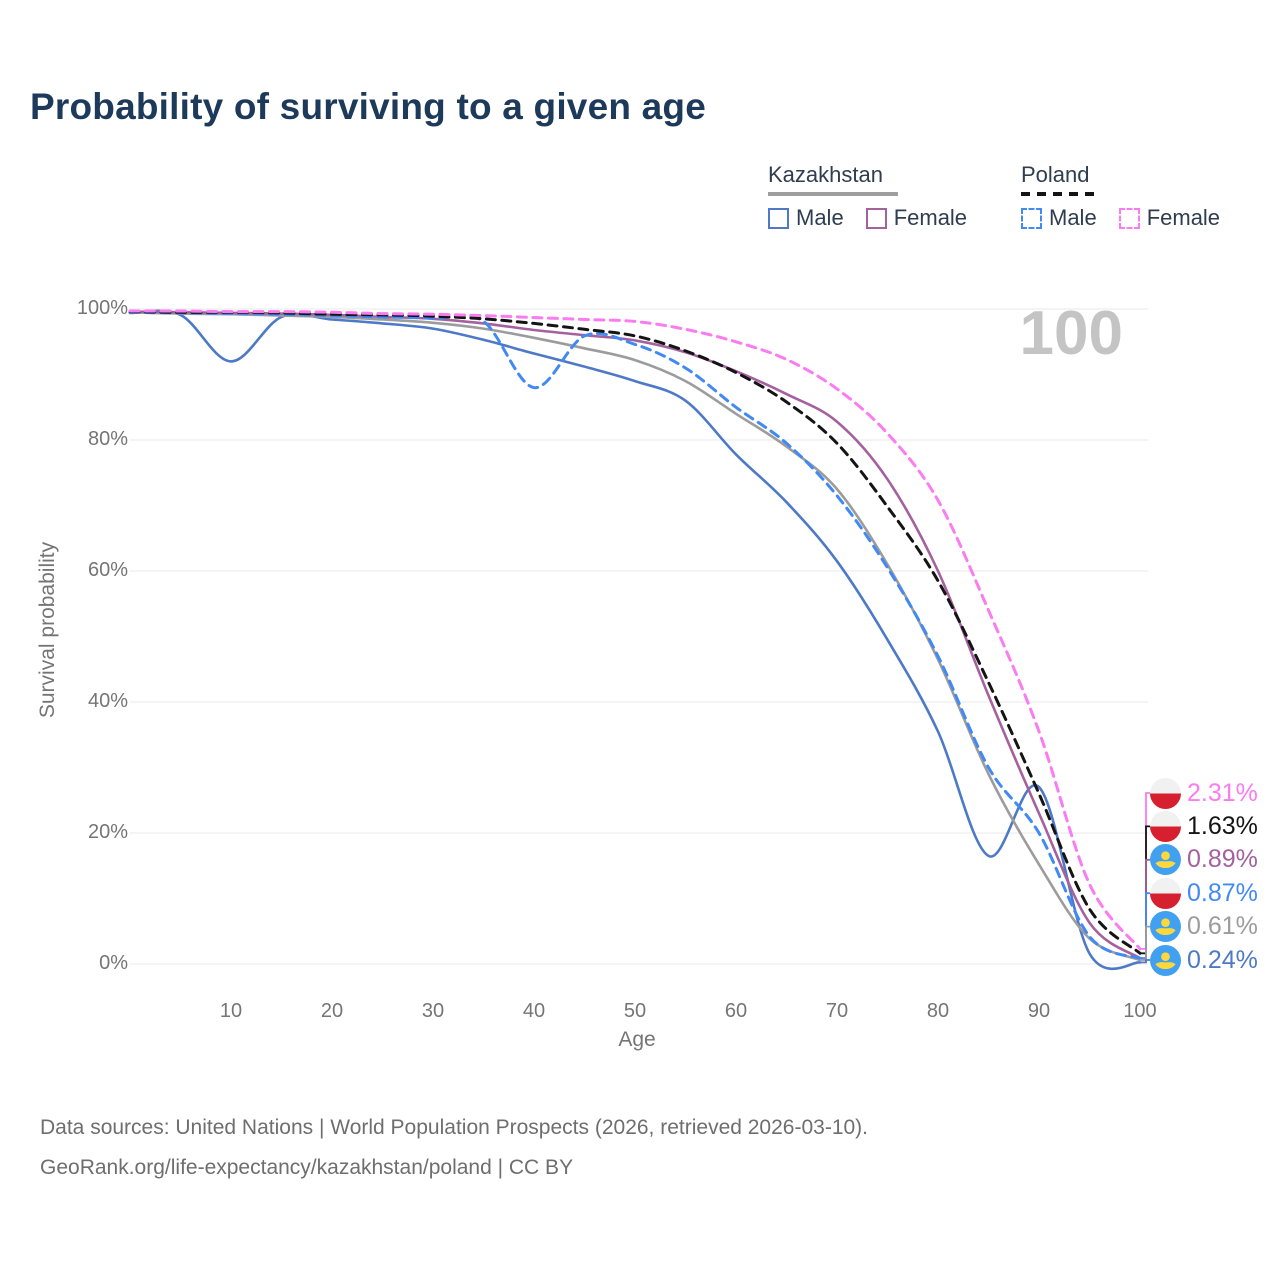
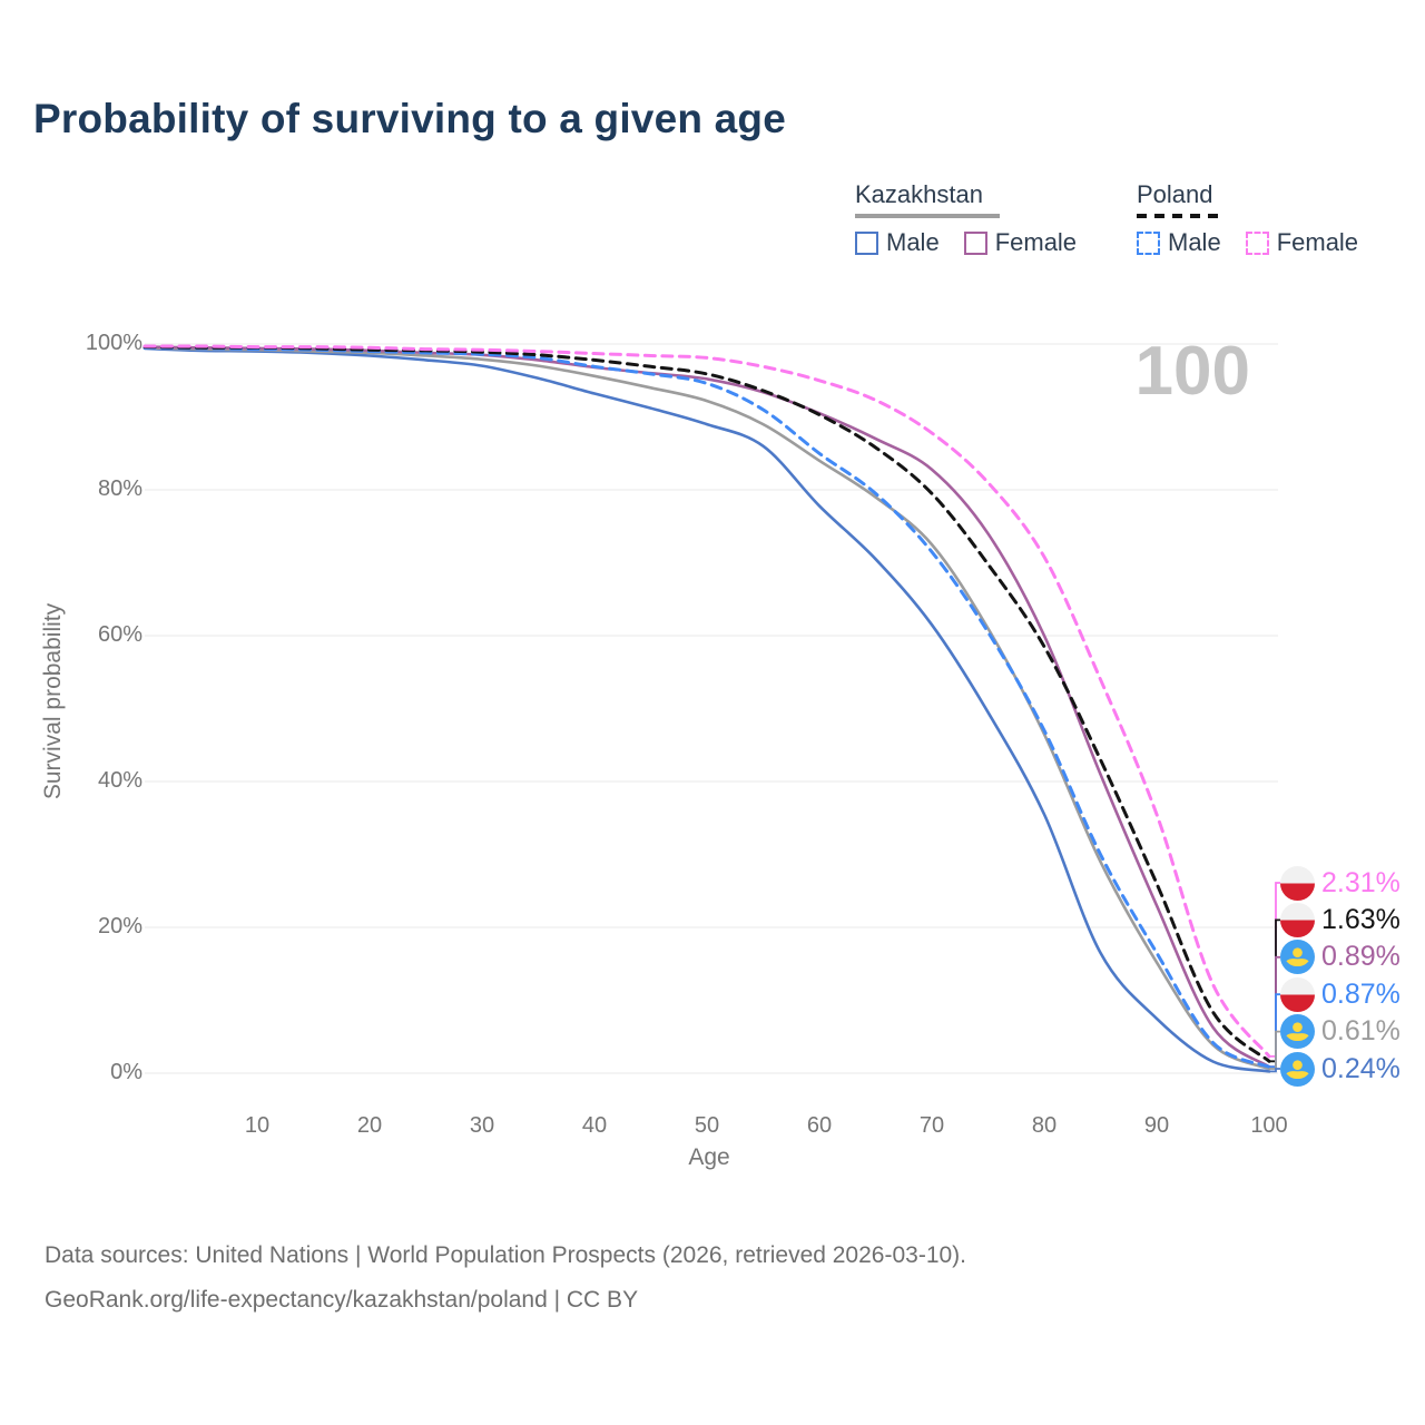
Kazakhstan Male/10: 92% -> 99%
Poland Male/40: 88% -> 97%
Kazakhstan Male/90: 27% -> 8%
Poland Male/90: 20% -> 16%
